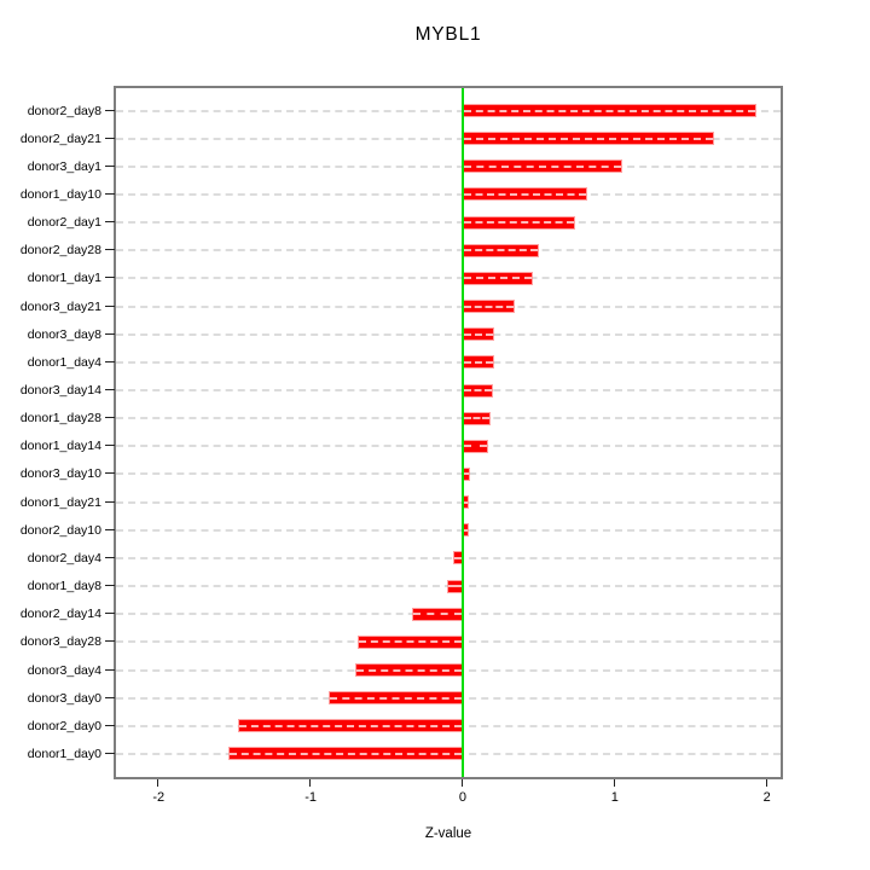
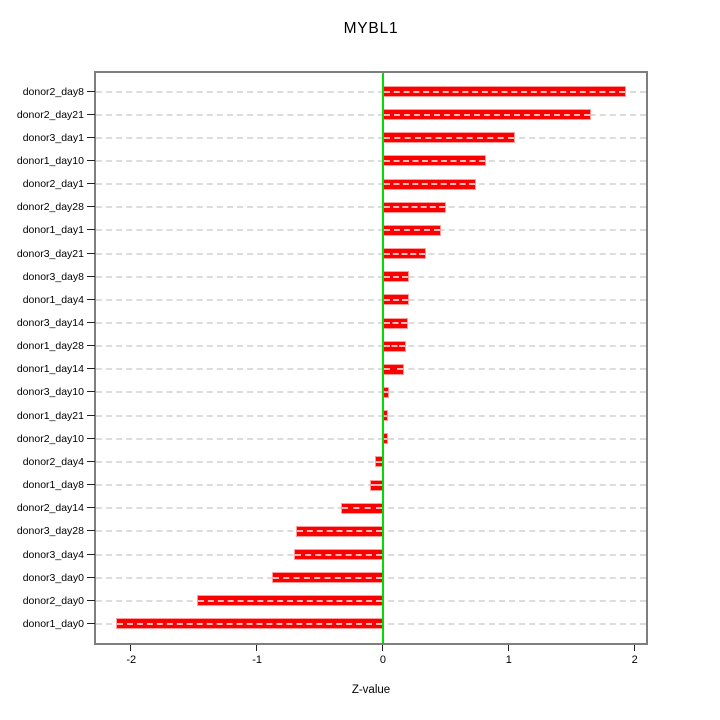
donor1_day0: -1.54 -> -2.12
